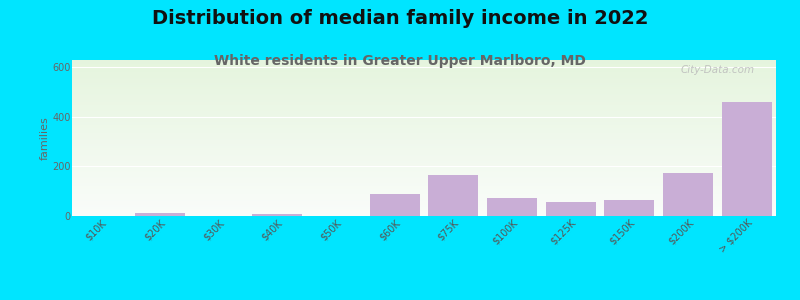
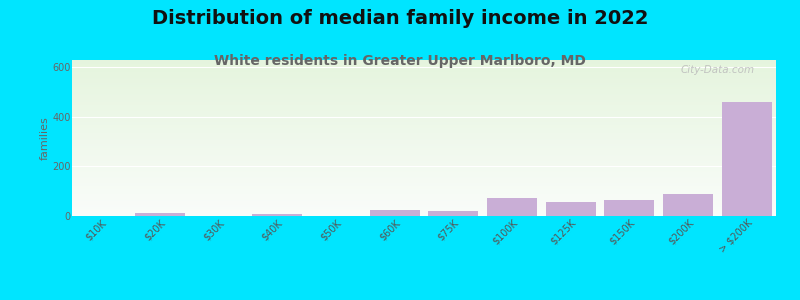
$60K: 90 -> 25
$75K: 165 -> 22
$200K: 175 -> 90
